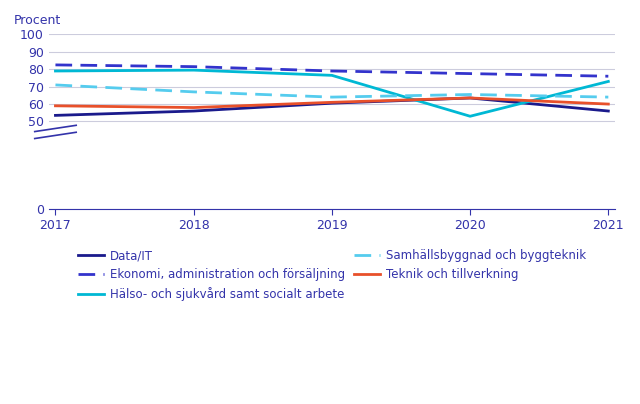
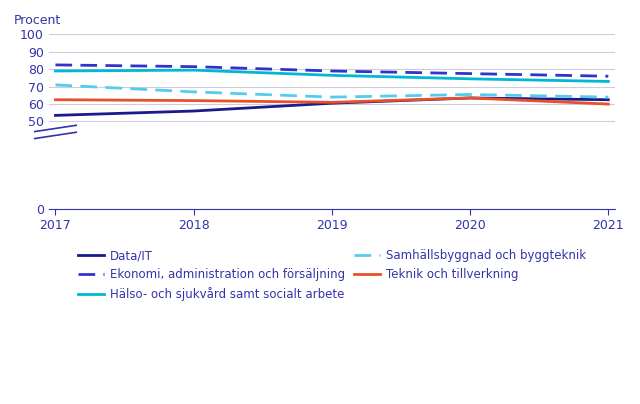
Teknik och tillverkning/2017: 59 -> 62
Teknik och tillverkning/2018: 58 -> 62
Hälso- och sjukvård samt socialt arbete/2020: 53 -> 74
Data/IT/2021: 56 -> 62
